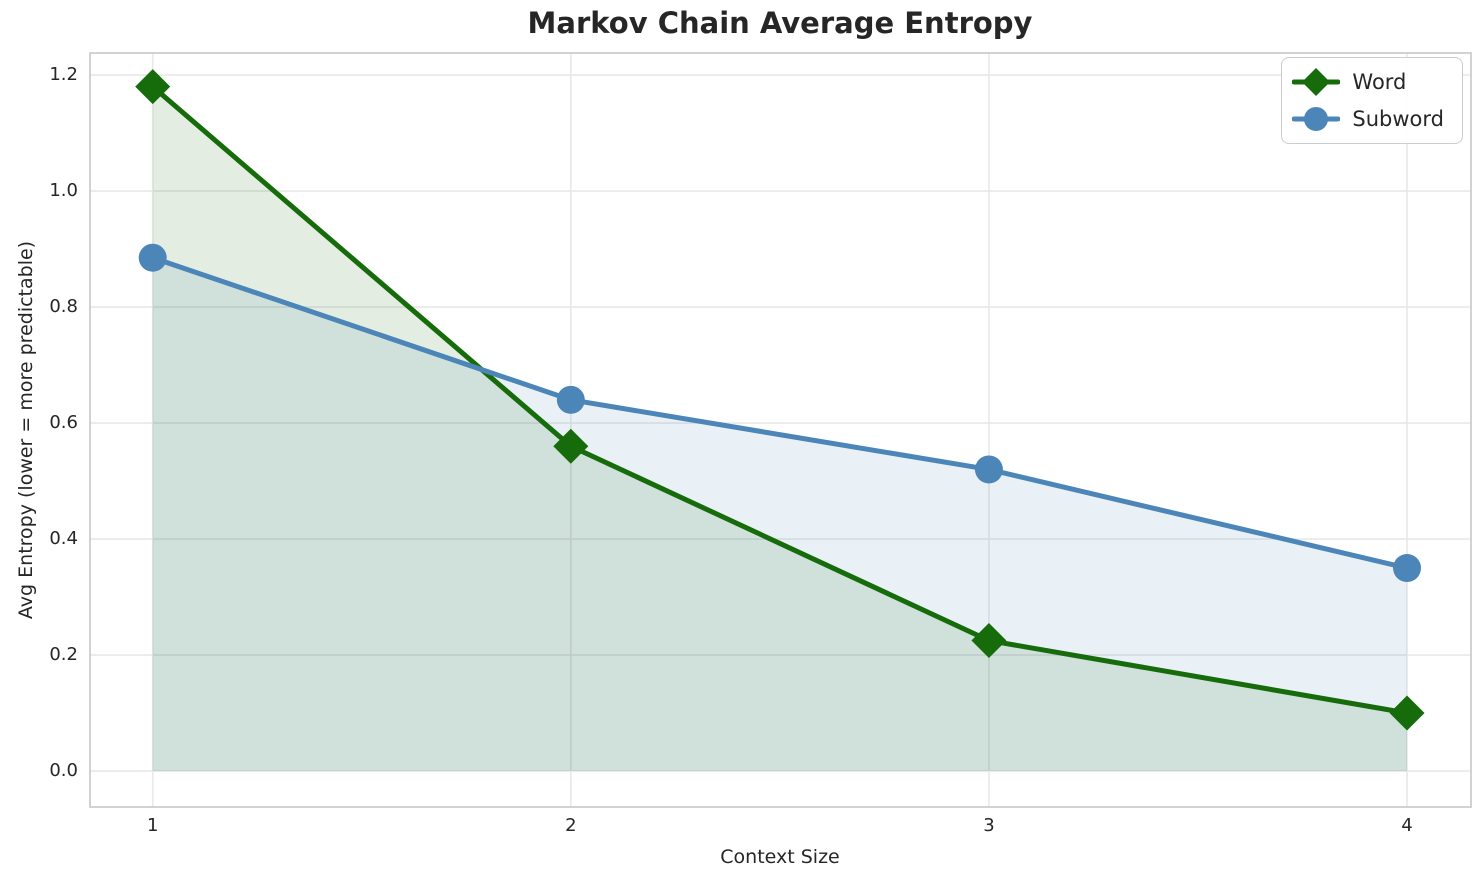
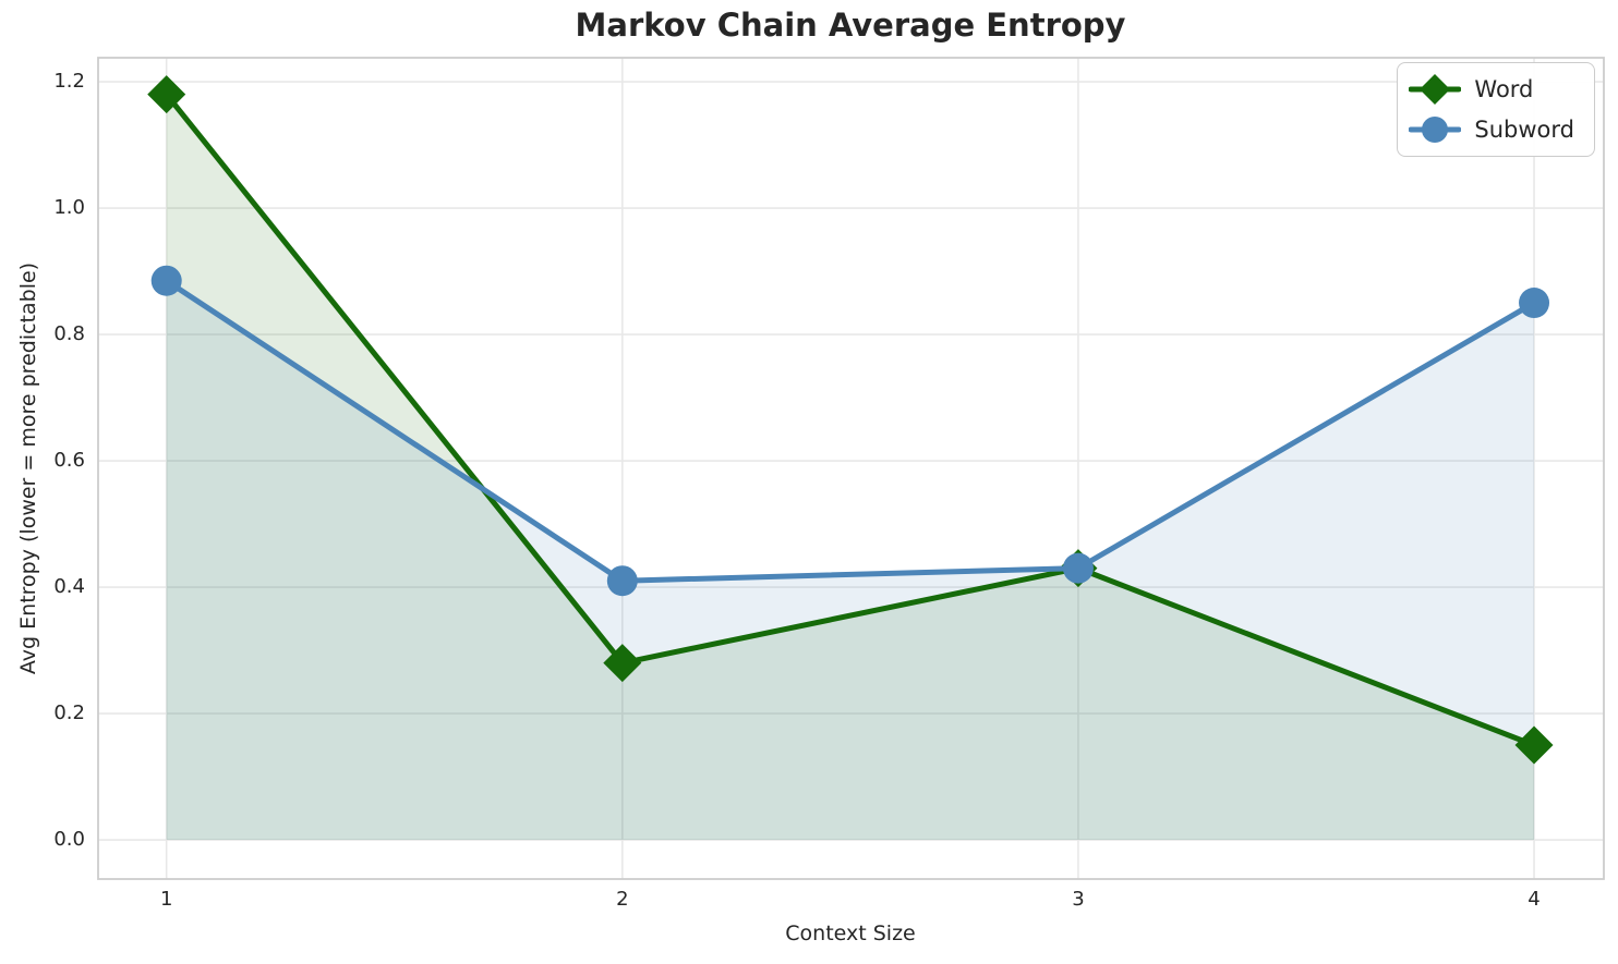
Word/2: 0.56 -> 0.28
Subword/2: 0.64 -> 0.41
Word/3: 0.23 -> 0.43
Subword/3: 0.52 -> 0.43
Word/4: 0.10 -> 0.15
Subword/4: 0.35 -> 0.85
